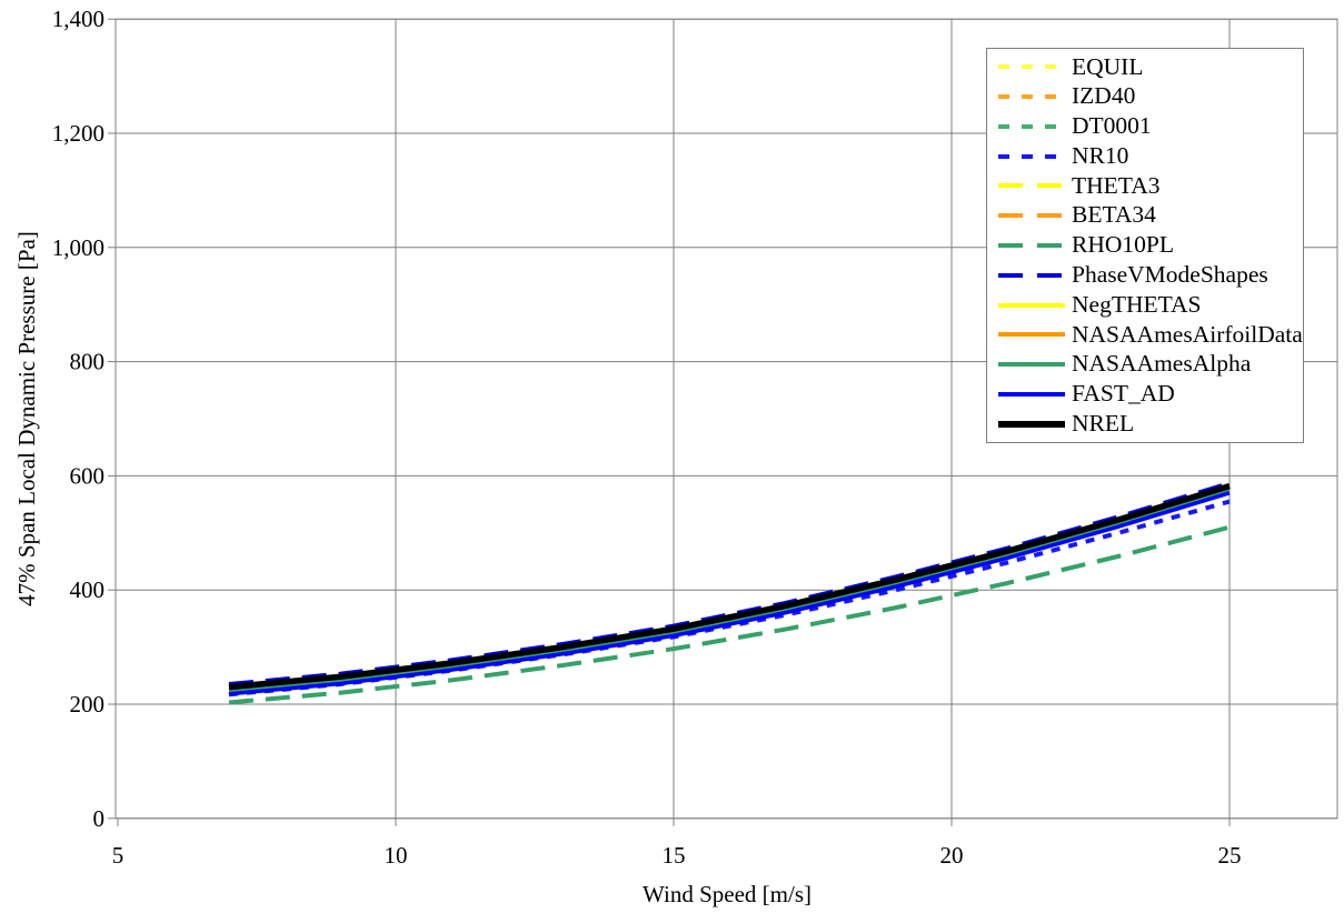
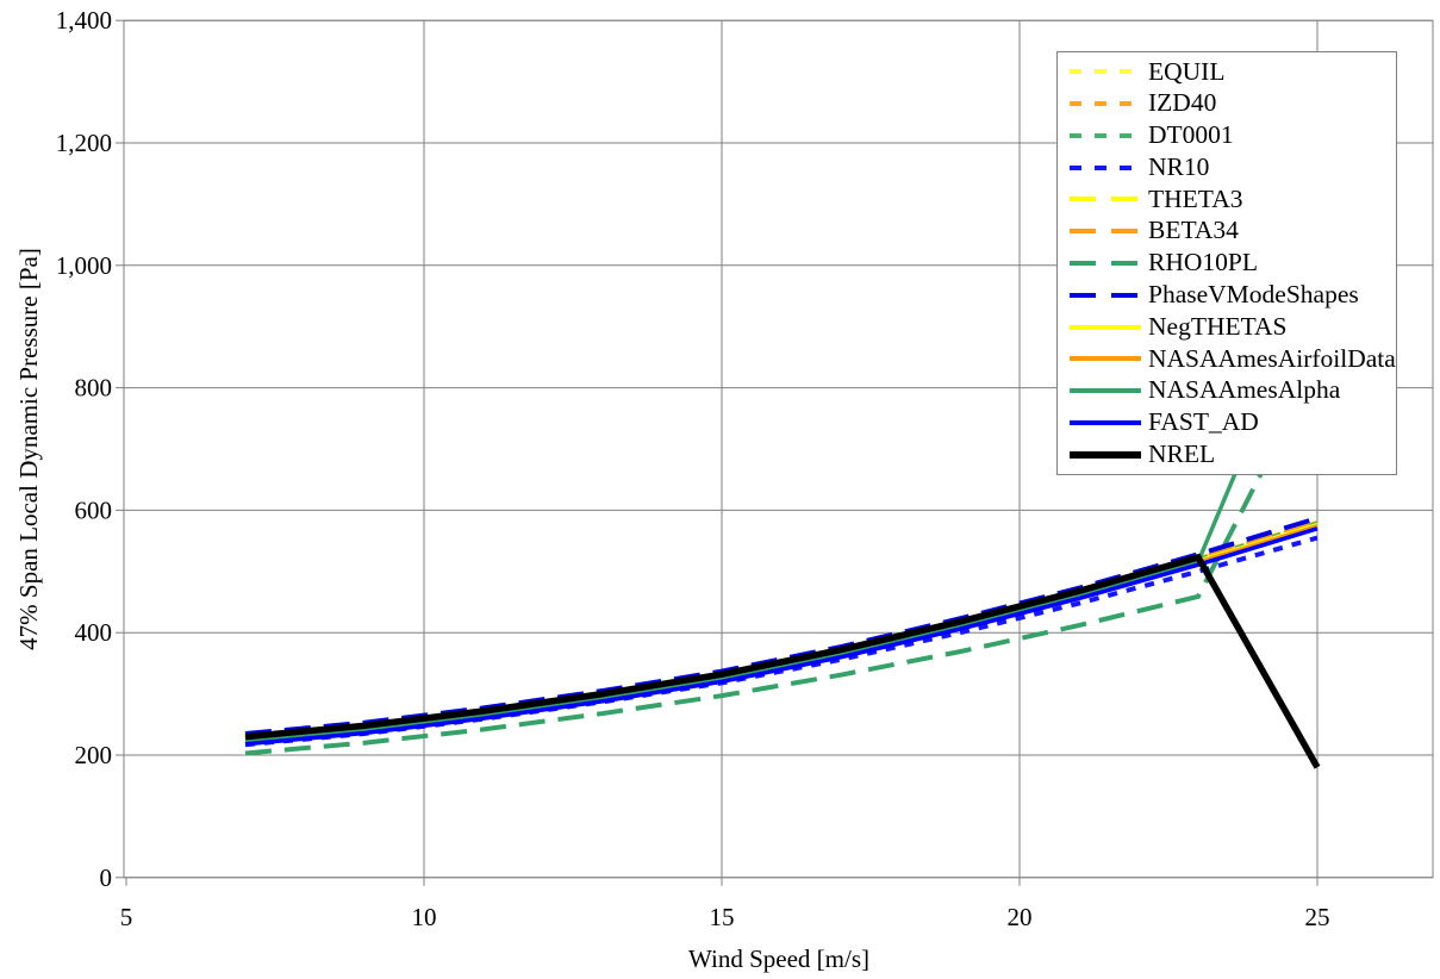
RHO10PL/25: 510 -> 840
NASAAmesAlpha/25: 580 -> 980
NREL/25: 580 -> 180
